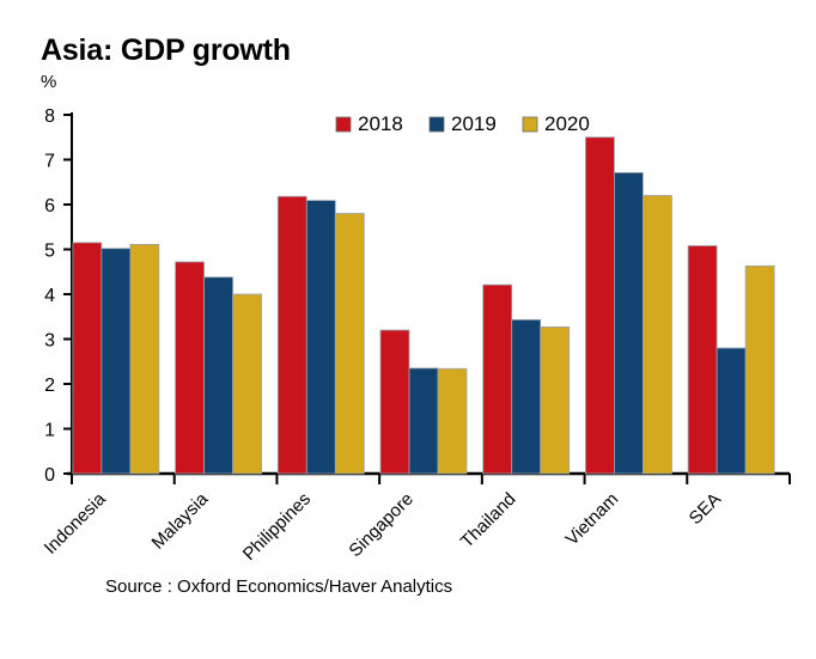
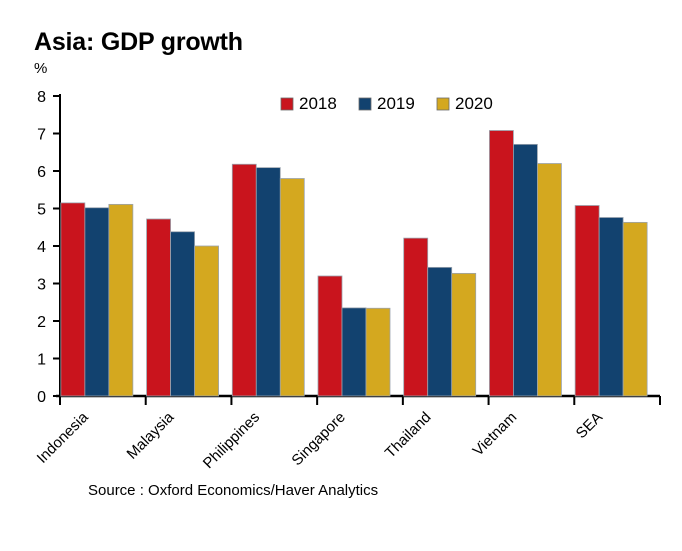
2018/Vietnam: 7.5 -> 7.1
2019/SEA: 2.8 -> 4.8
